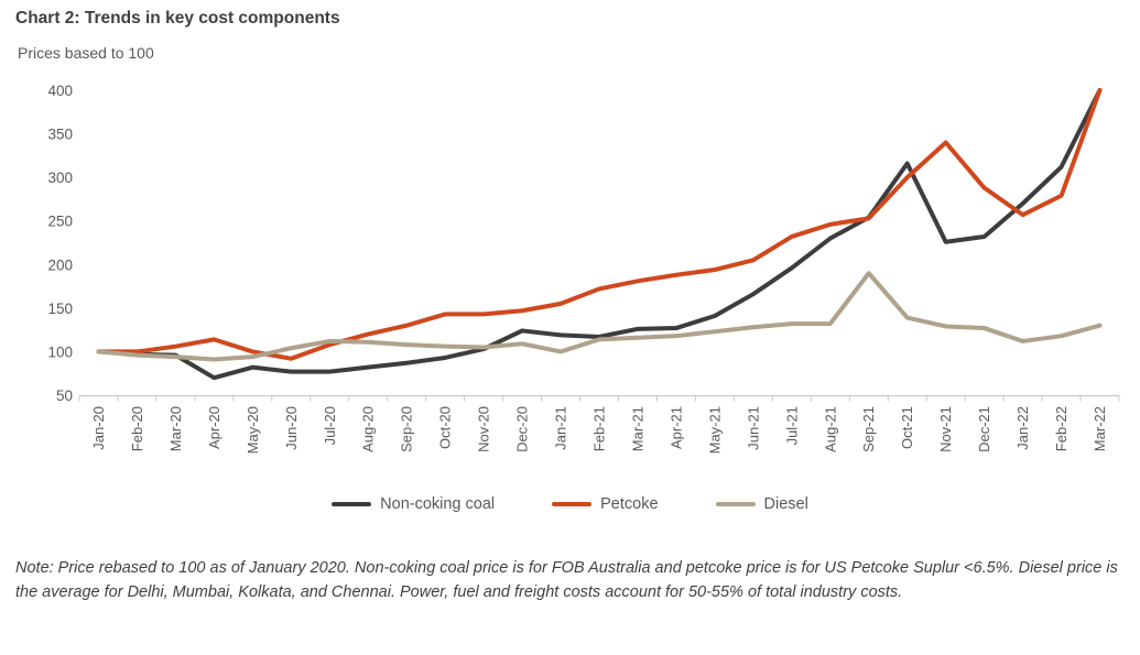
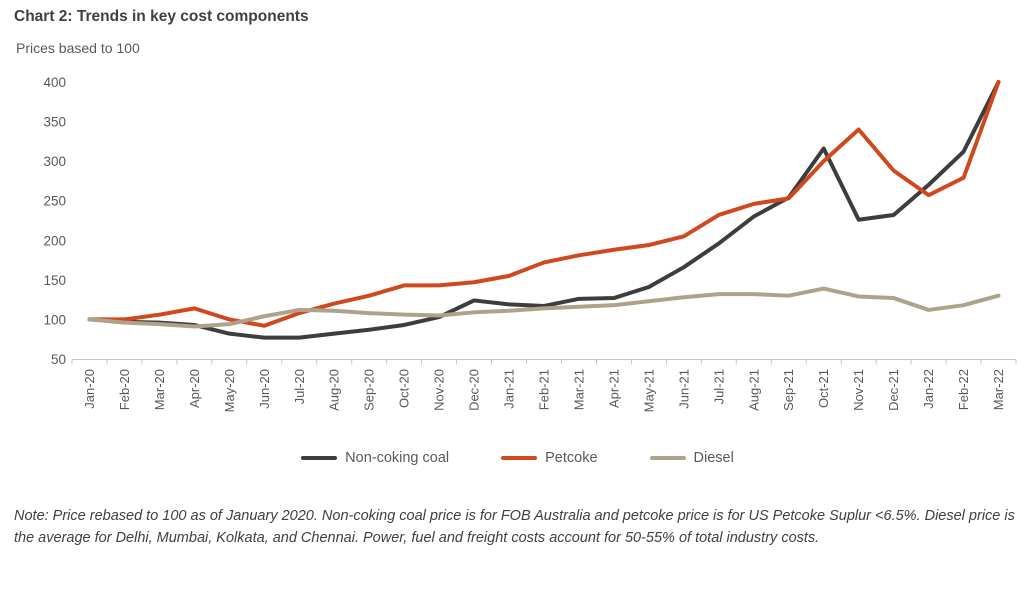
Non-coking coal/Apr-20: 70 -> 90
Diesel/Jan-21: 100 -> 110
Diesel/Sep-21: 190 -> 130
